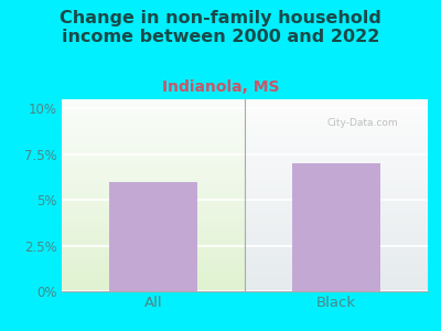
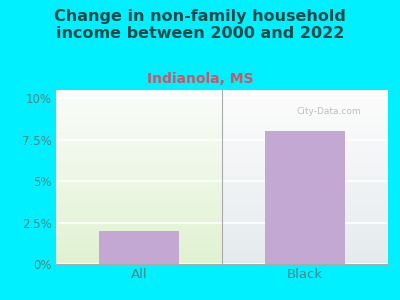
All: 6% -> 2%
Black: 7% -> 8%
